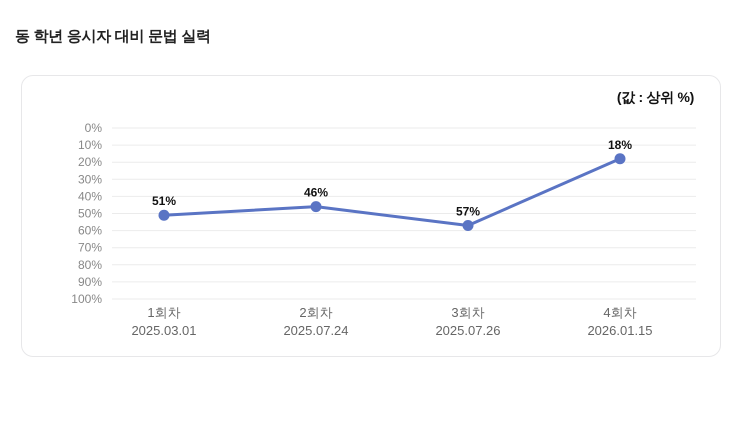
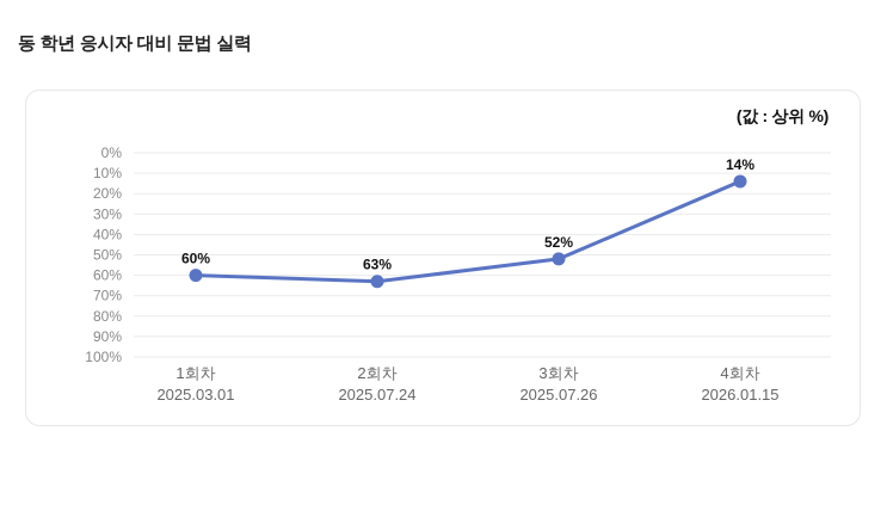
1회차: 51% -> 60%
2회차: 46% -> 63%
3회차: 57% -> 52%
4회차: 18% -> 14%
